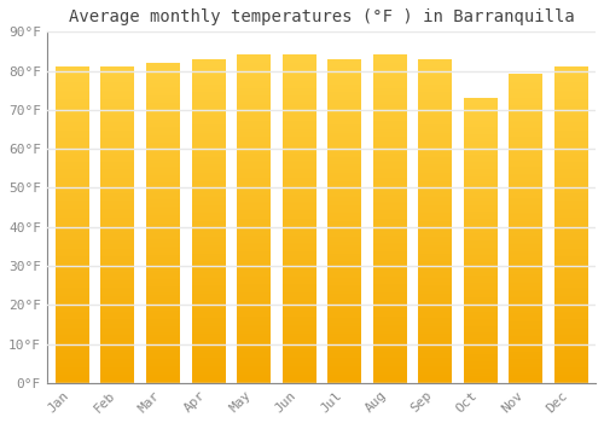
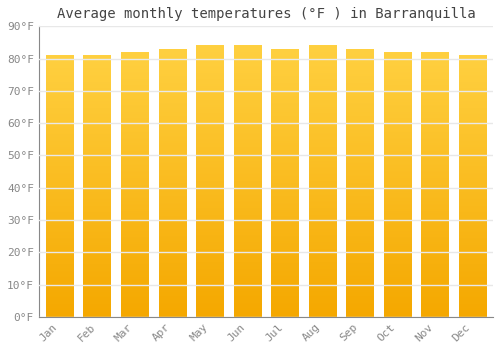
Oct: 73°F -> 82°F
Nov: 79°F -> 82°F
